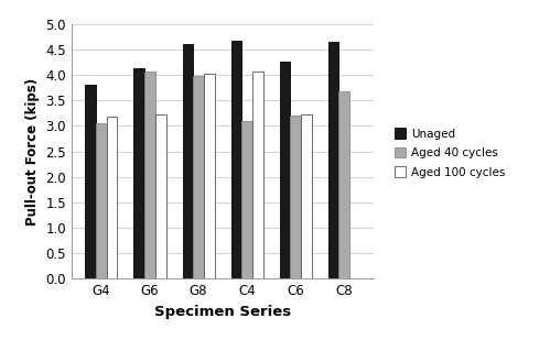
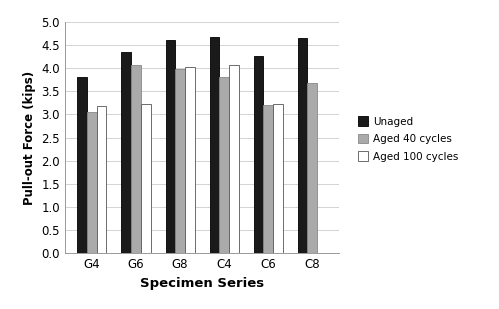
Unaged/G6: 4.12 -> 4.35
Aged 40 cycles/C4: 3.10 -> 3.80
